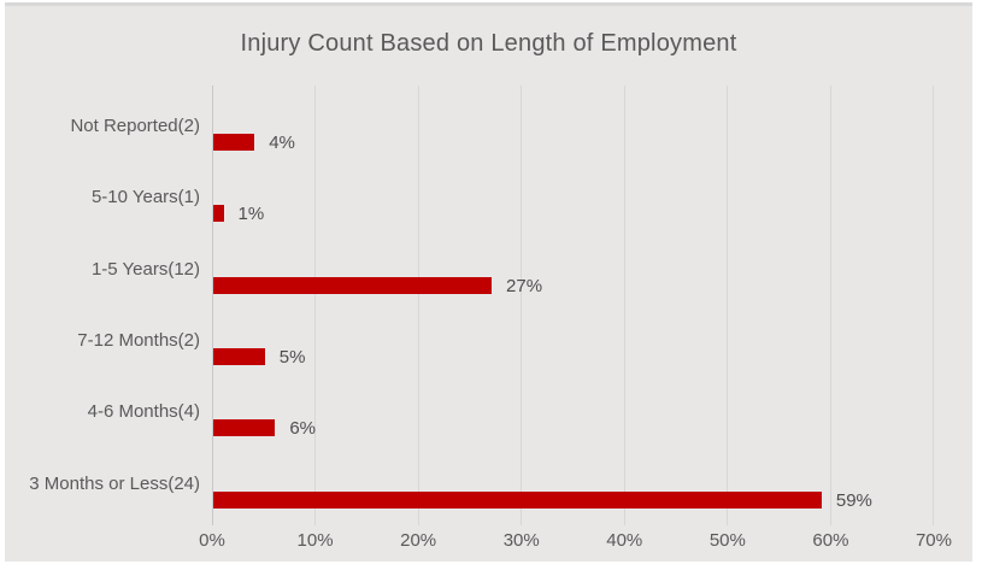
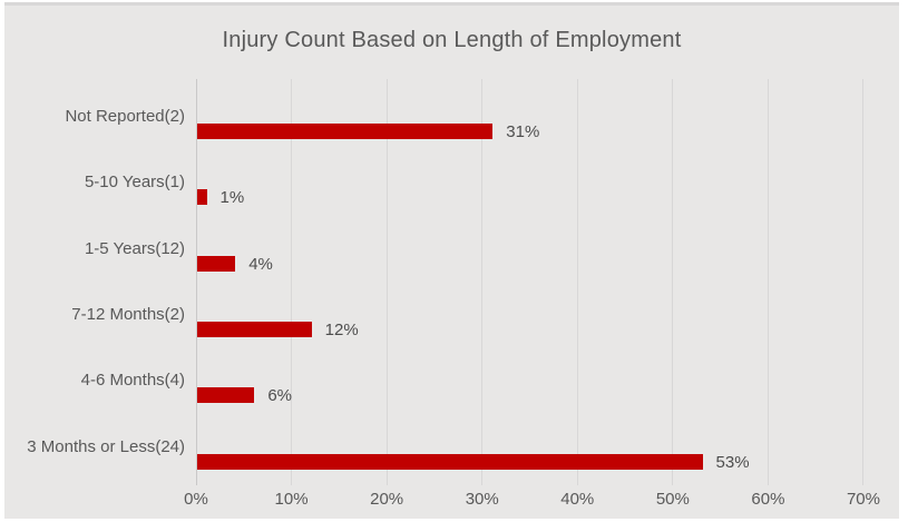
Not Reported(2): 4% -> 31%
1-5 Years(12): 27% -> 4%
7-12 Months(2): 5% -> 12%
3 Months or Less(24): 59% -> 53%
